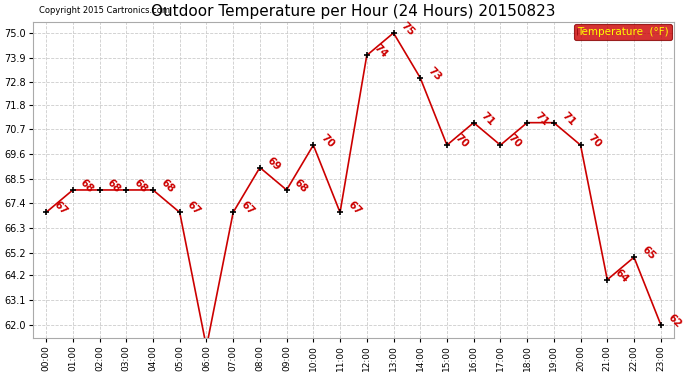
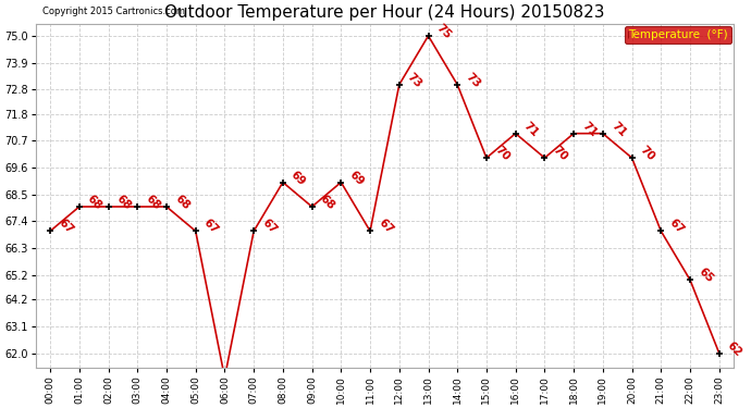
10:00: 70 -> 69
12:00: 74 -> 73
21:00: 64 -> 67
